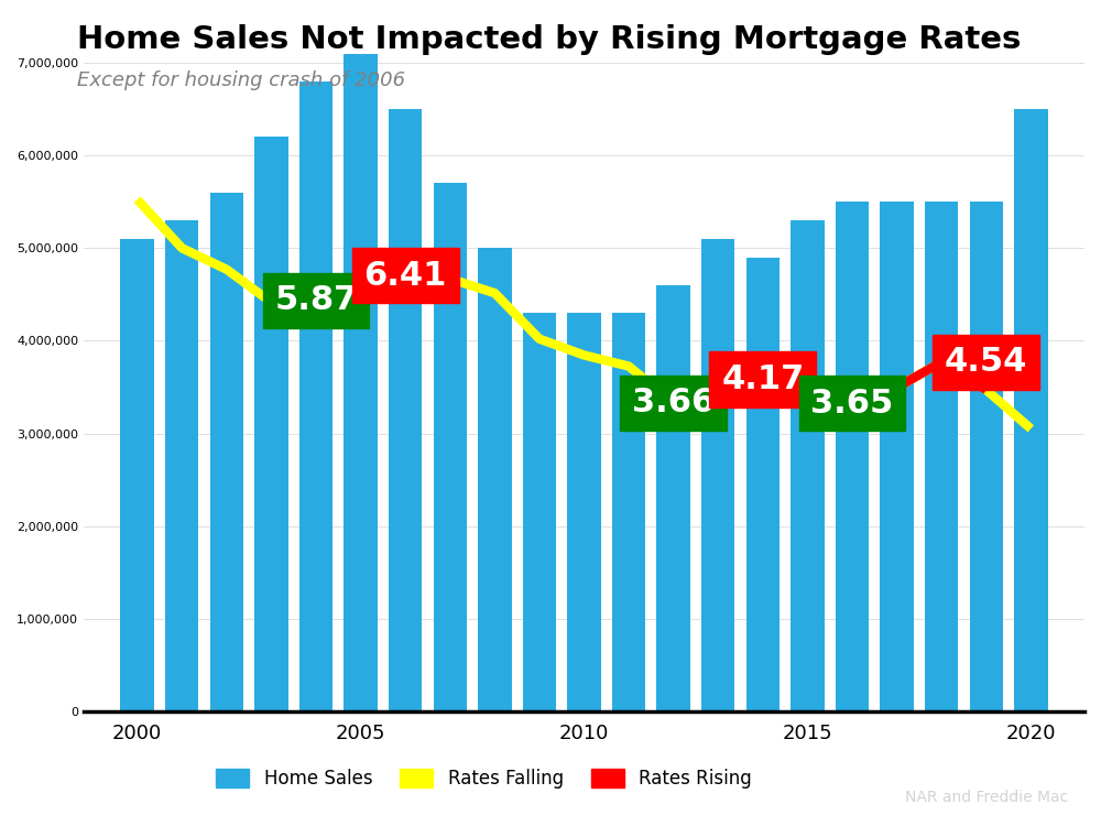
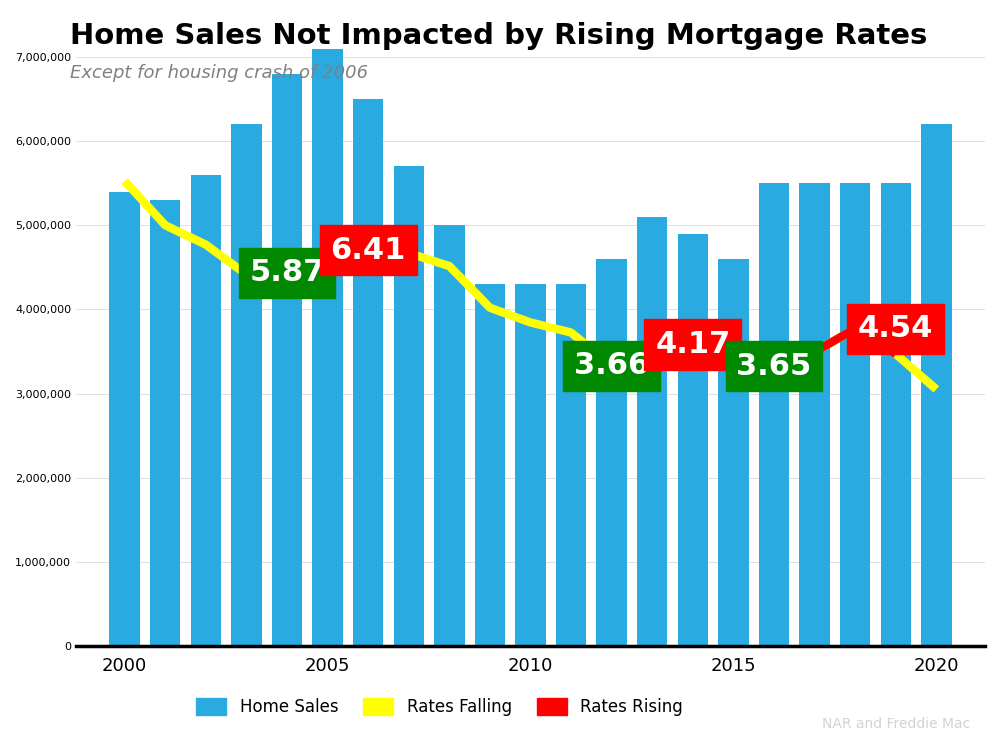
Home Sales/2000: 5,100,000 -> 5,400,000
Home Sales/2015: 5,300,000 -> 4,600,000
Home Sales/2020: 6,500,000 -> 6,200,000
